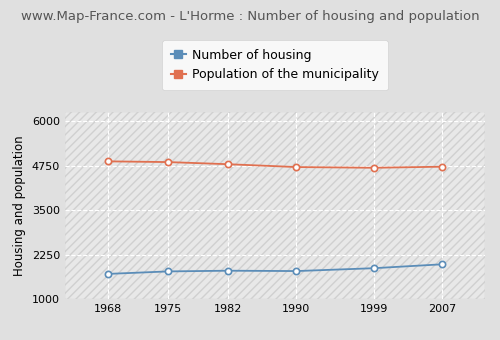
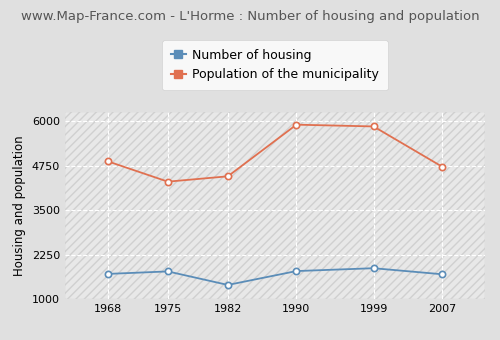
Population of the municipality/1975: 4850 -> 4300
Number of housing/1982: 1800 -> 1400
Population of the municipality/1982: 4790 -> 4450
Population of the municipality/1990: 4710 -> 5900
Population of the municipality/1999: 4690 -> 5850
Number of housing/2007: 1980 -> 1700
